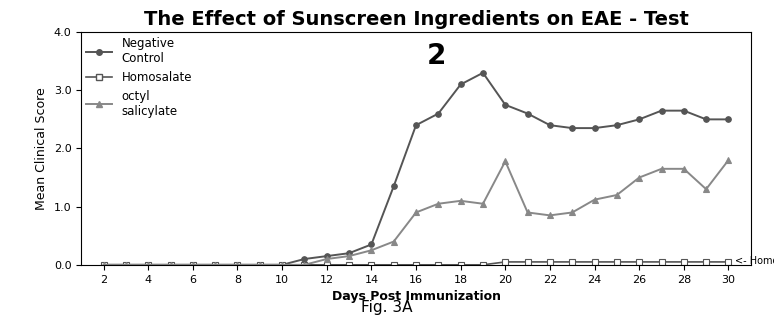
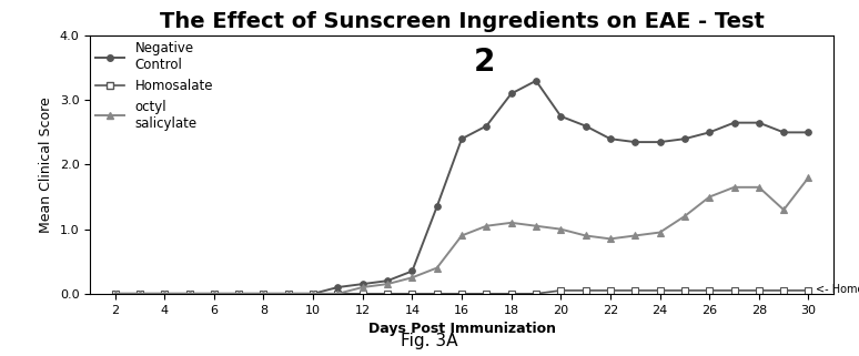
octyl salicylate/20: 1.78 -> 1.00
octyl salicylate/24: 1.12 -> 0.95
